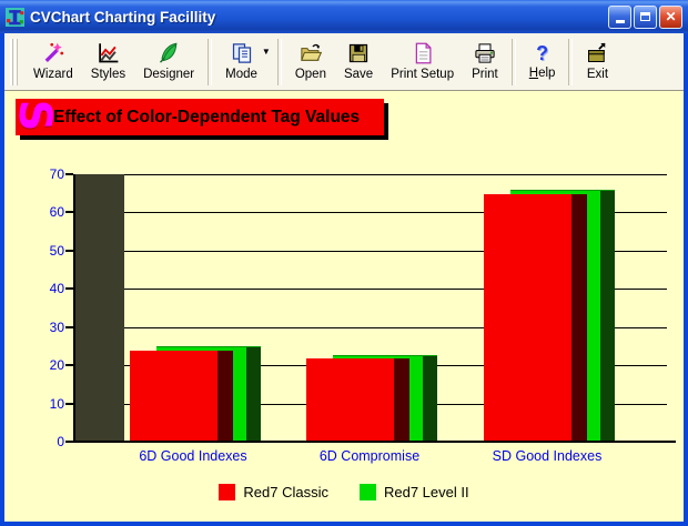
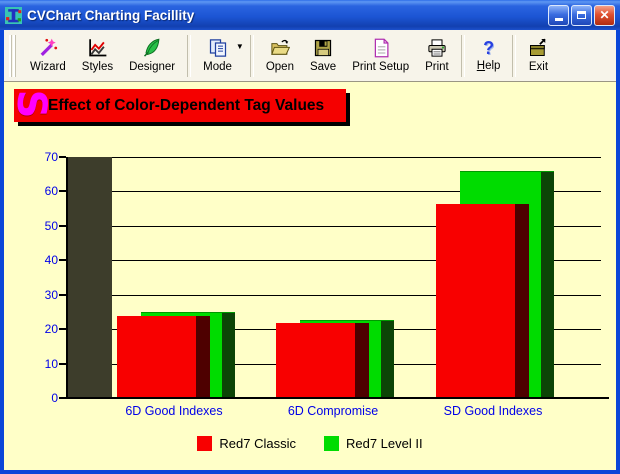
Red7 Classic/SD Good Indexes: 64 -> 56
